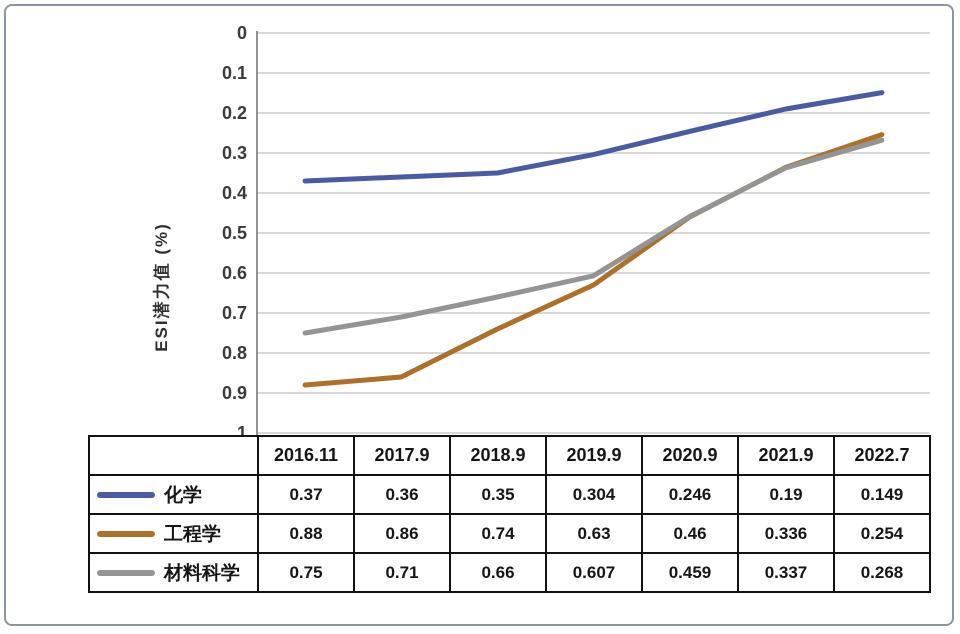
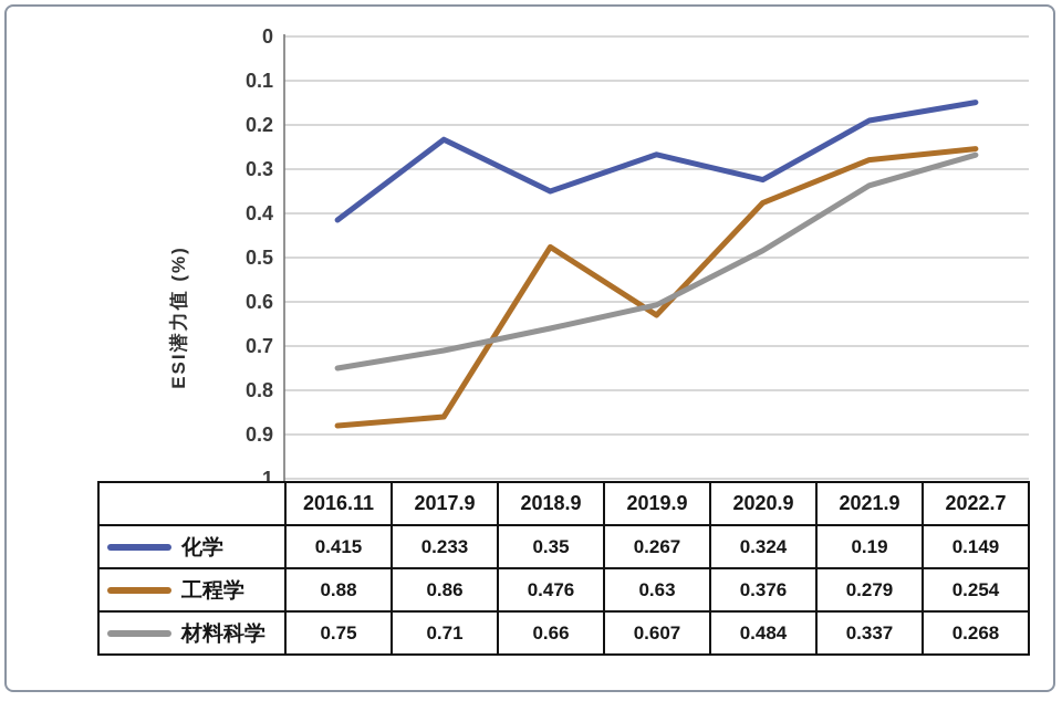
化学/2016.11: 0.37 -> 0.415
化学/2017.9: 0.36 -> 0.233
工程学/2018.9: 0.74 -> 0.476
化学/2019.9: 0.304 -> 0.267
化学/2020.9: 0.246 -> 0.324
工程学/2020.9: 0.46 -> 0.376
材料科学/2020.9: 0.459 -> 0.484
工程学/2021.9: 0.336 -> 0.279
